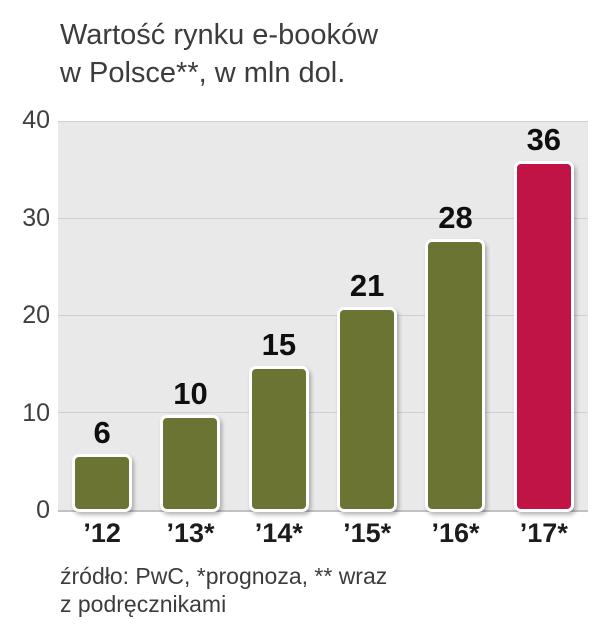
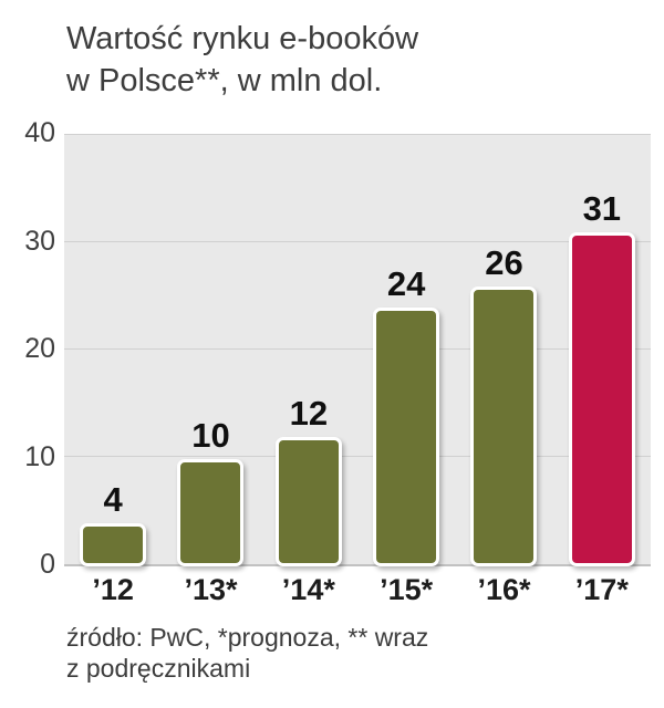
’12: 6 -> 4
’14*: 15 -> 12
’15*: 21 -> 24
’16*: 28 -> 26
’17*: 36 -> 31
